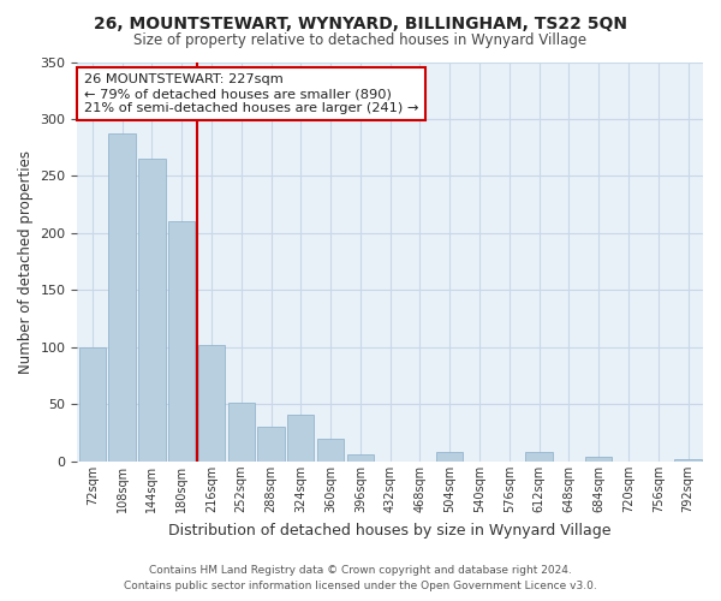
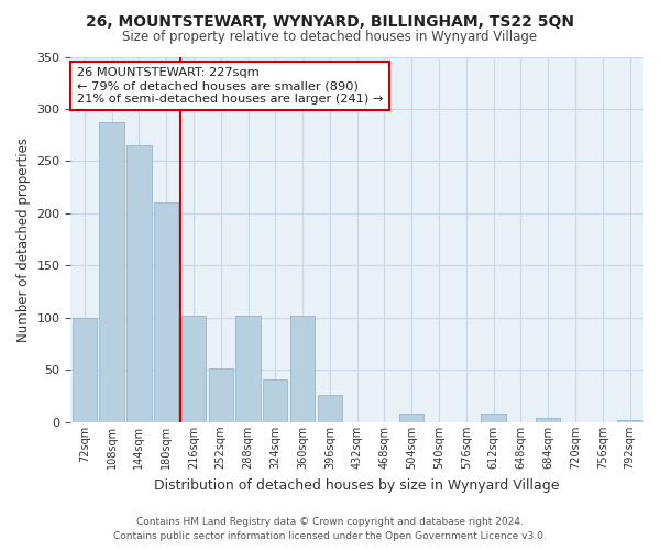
288sqm: 30 -> 102
360sqm: 20 -> 102
396sqm: 6 -> 26
